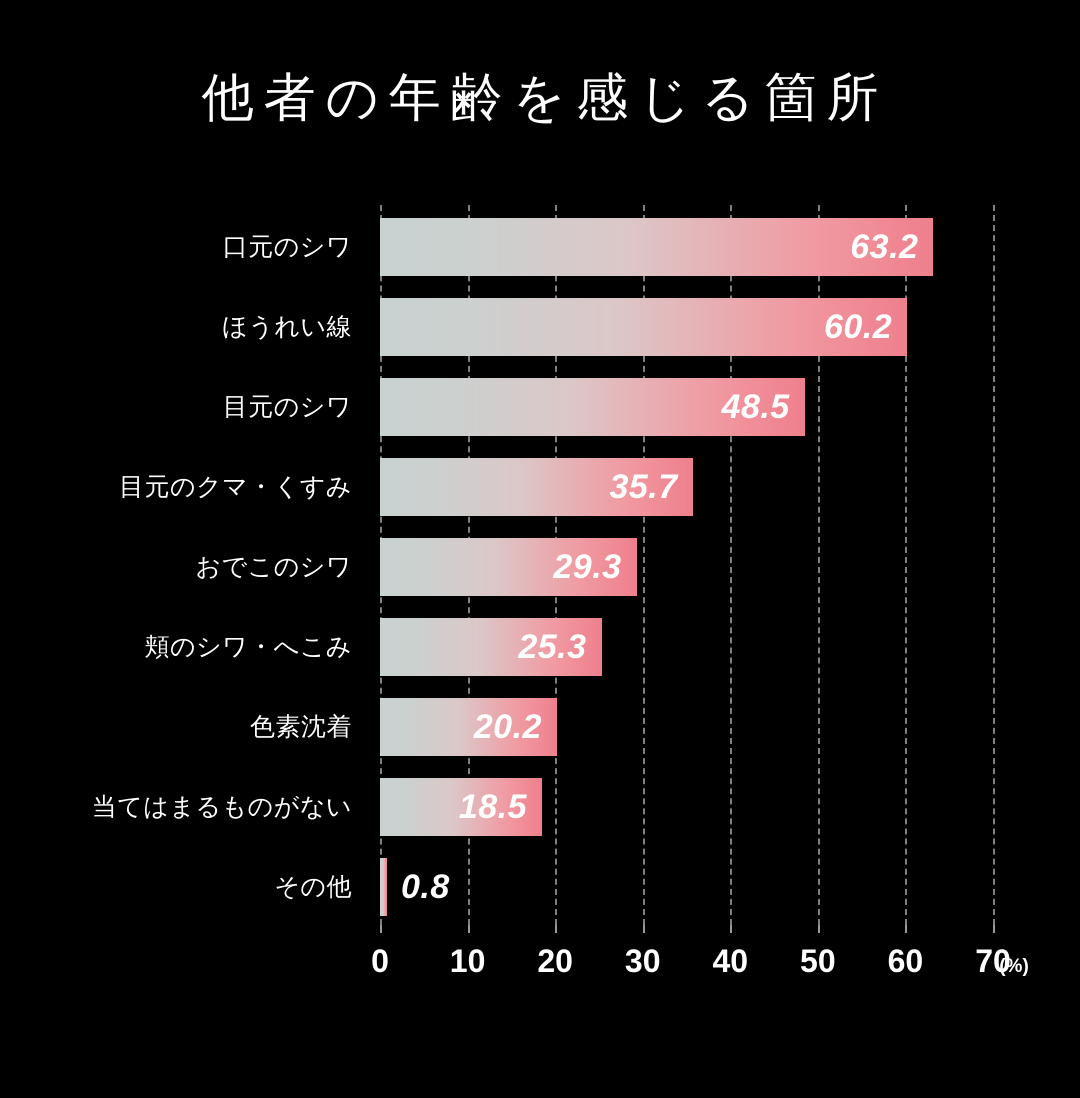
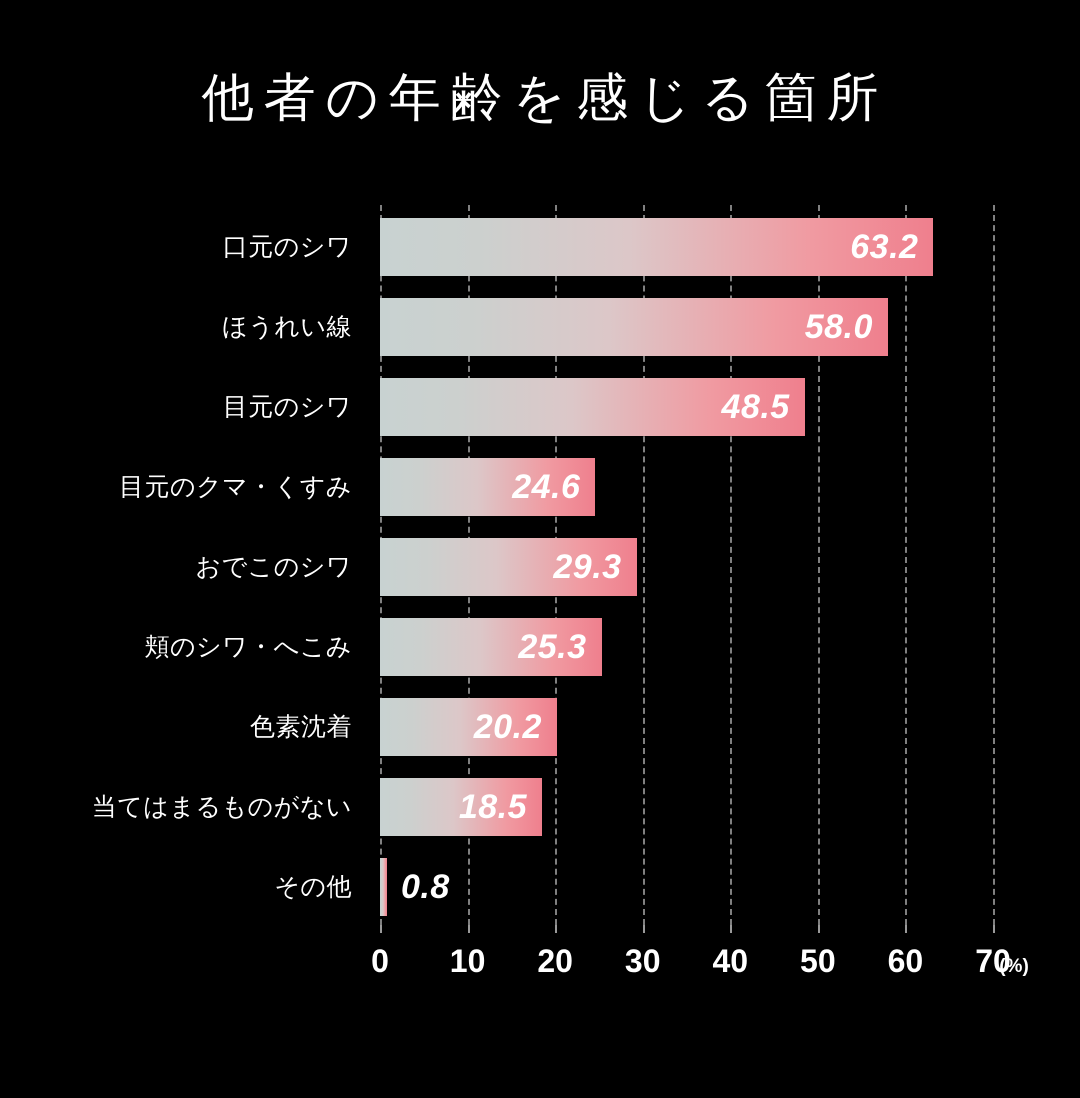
ほうれい線: 60.2 -> 58.0
目元のクマ・くすみ: 35.7 -> 24.6
